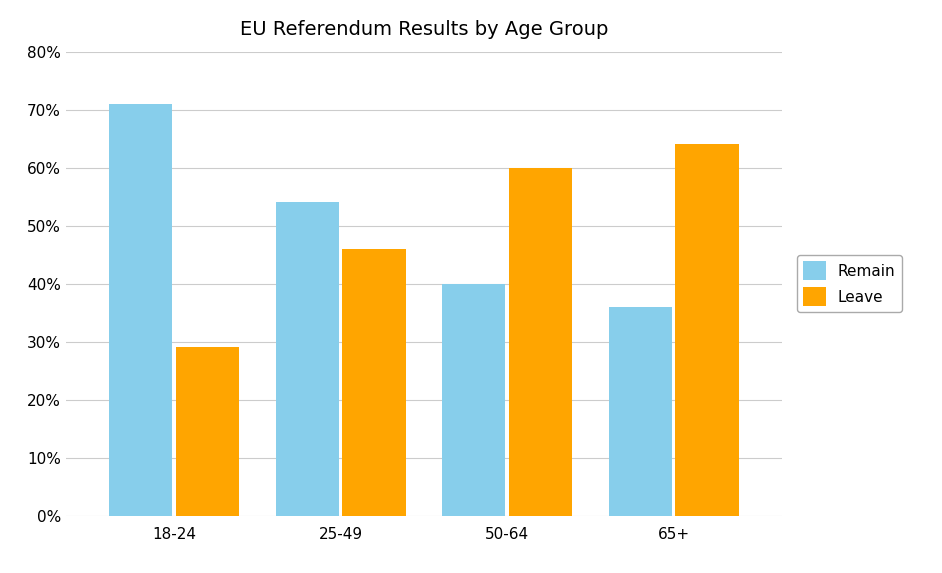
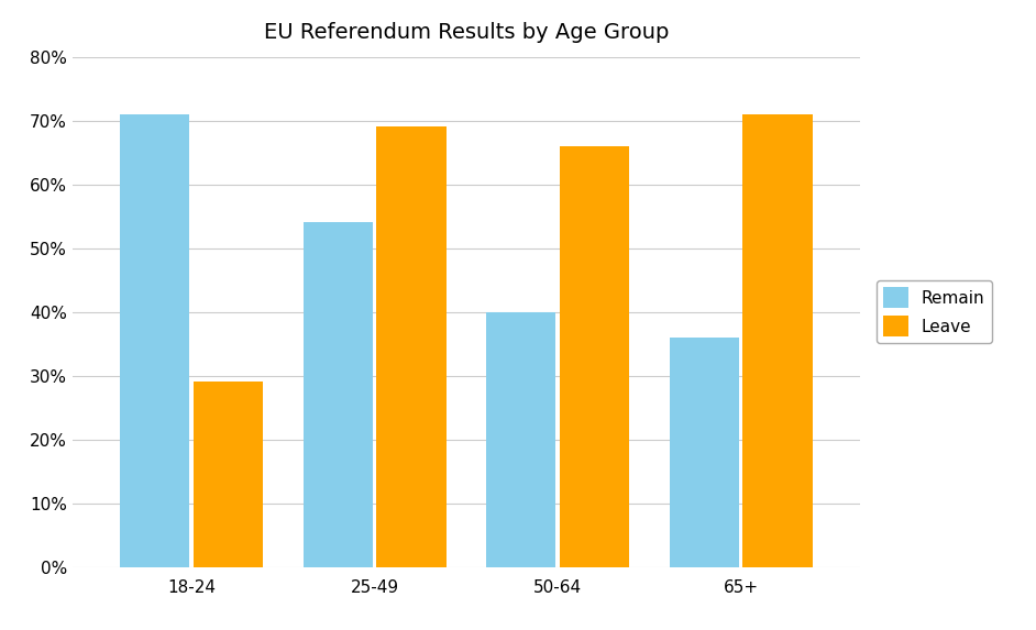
Leave/25-49: 46% -> 69%
Leave/50-64: 60% -> 66%
Leave/65+: 64% -> 71%
